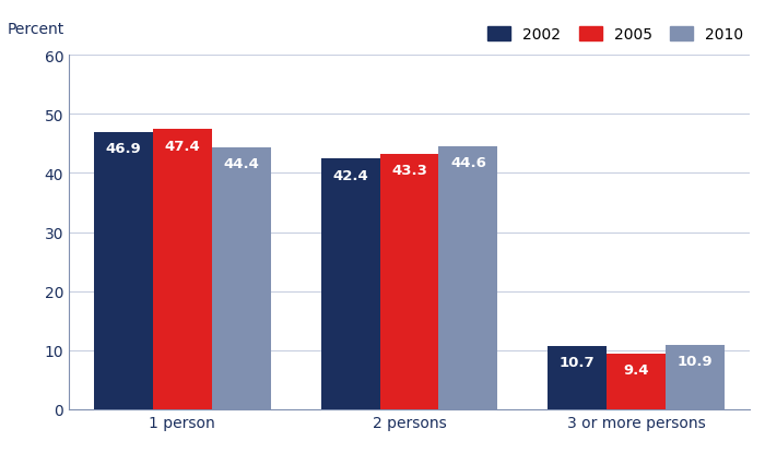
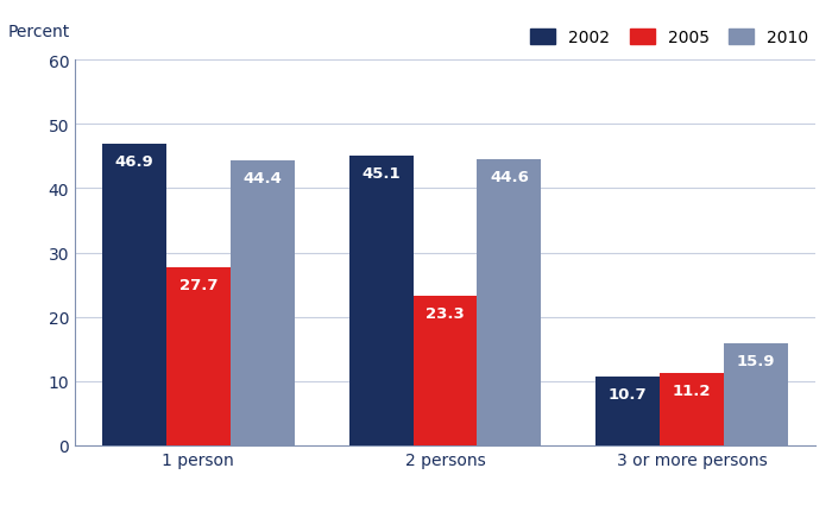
2005/1 person: 47.4 -> 27.7
2002/2 persons: 42.4 -> 45.1
2005/2 persons: 43.3 -> 23.3
2005/3 or more persons: 9.4 -> 11.2
2010/3 or more persons: 10.9 -> 15.9
